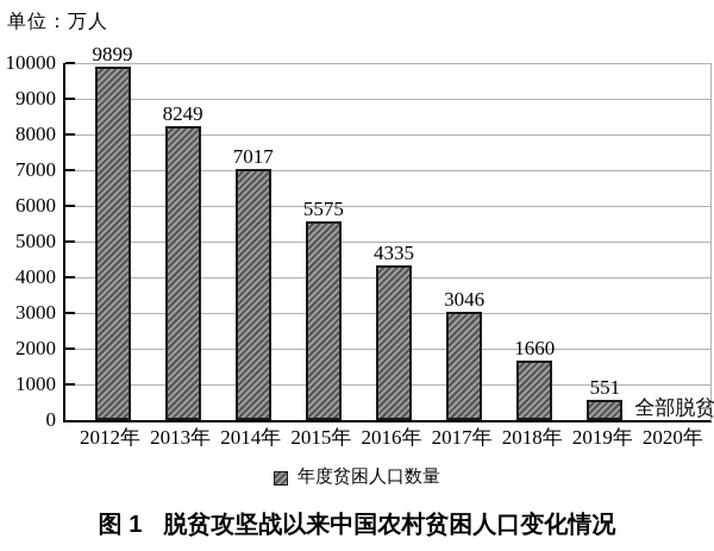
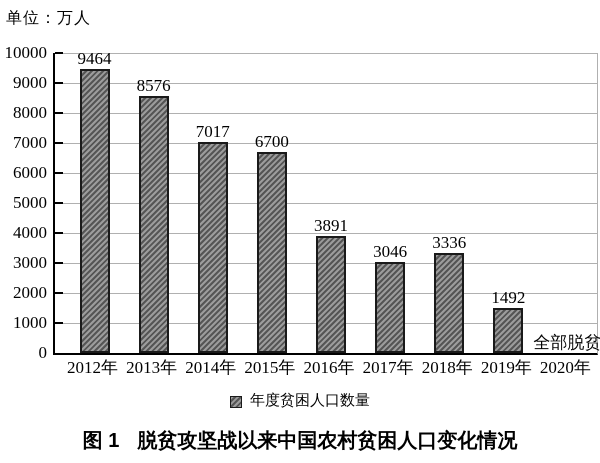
2012年: 9899 -> 9464
2013年: 8249 -> 8576
2015年: 5575 -> 6700
2016年: 4335 -> 3891
2018年: 1660 -> 3336
2019年: 551 -> 1492
